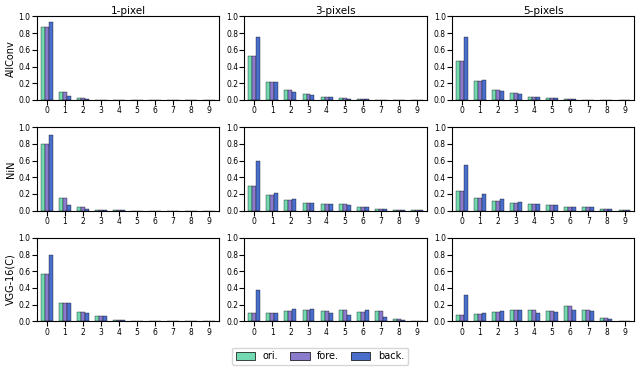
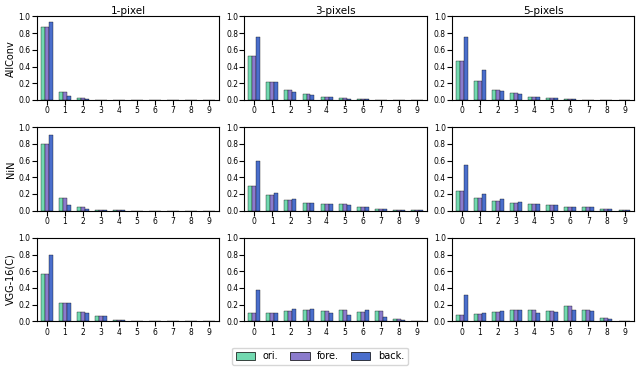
5-pixels/back./1: 0.24 -> 0.36
